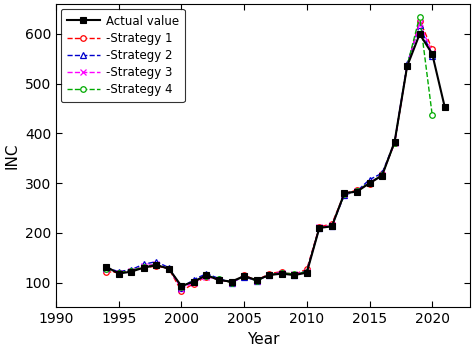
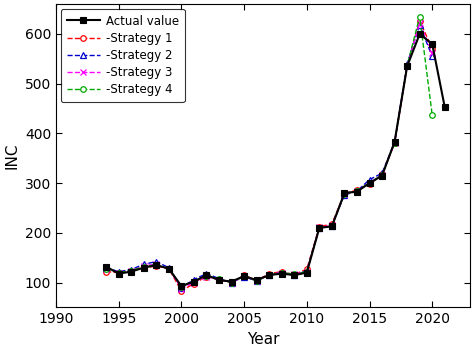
Actual value/2020: 560 -> 580
